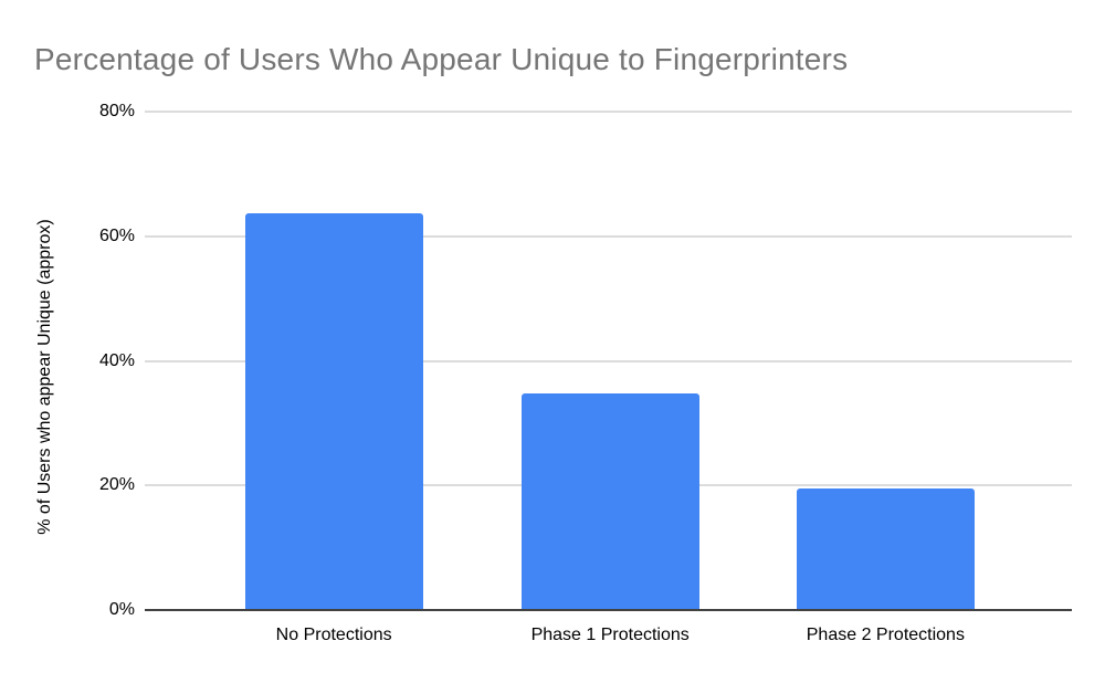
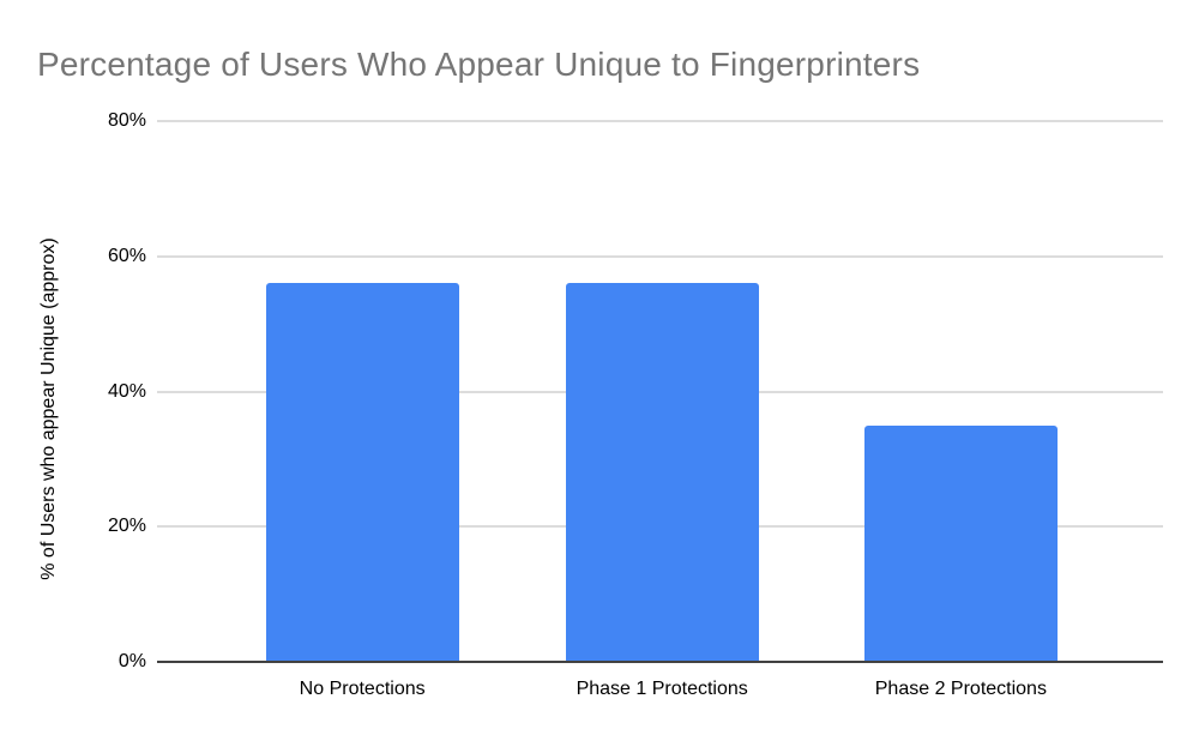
No Protections: 64% -> 56%
Phase 1 Protections: 35% -> 56%
Phase 2 Protections: 20% -> 35%
